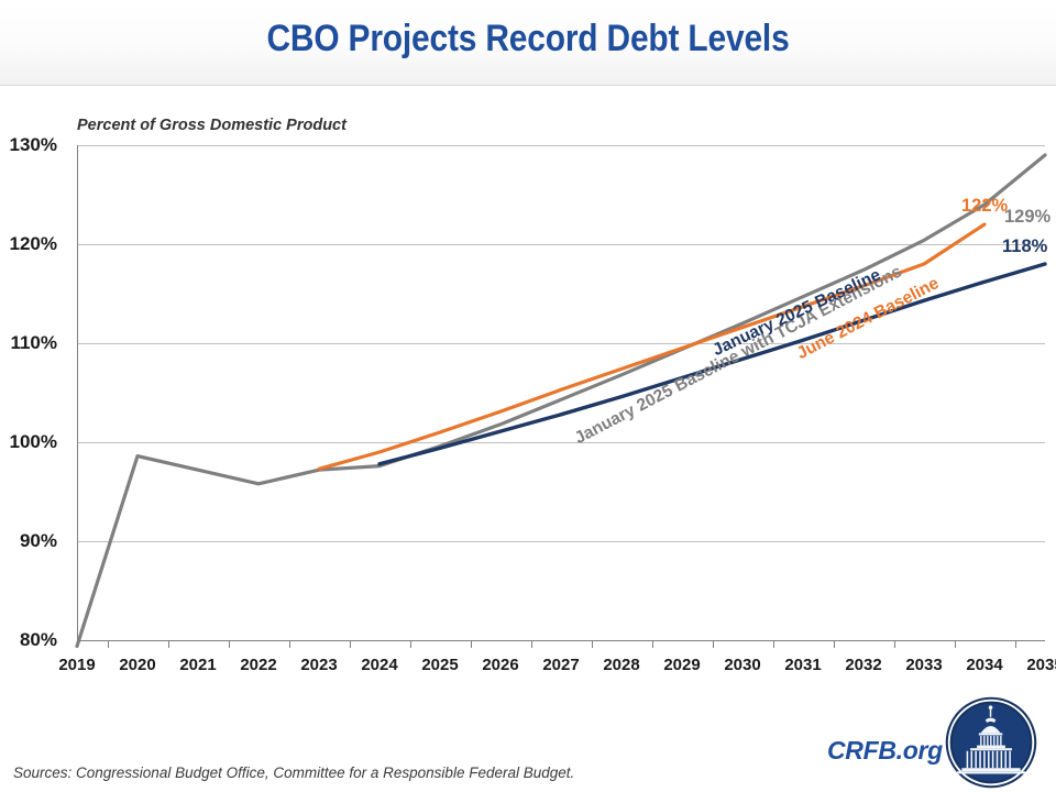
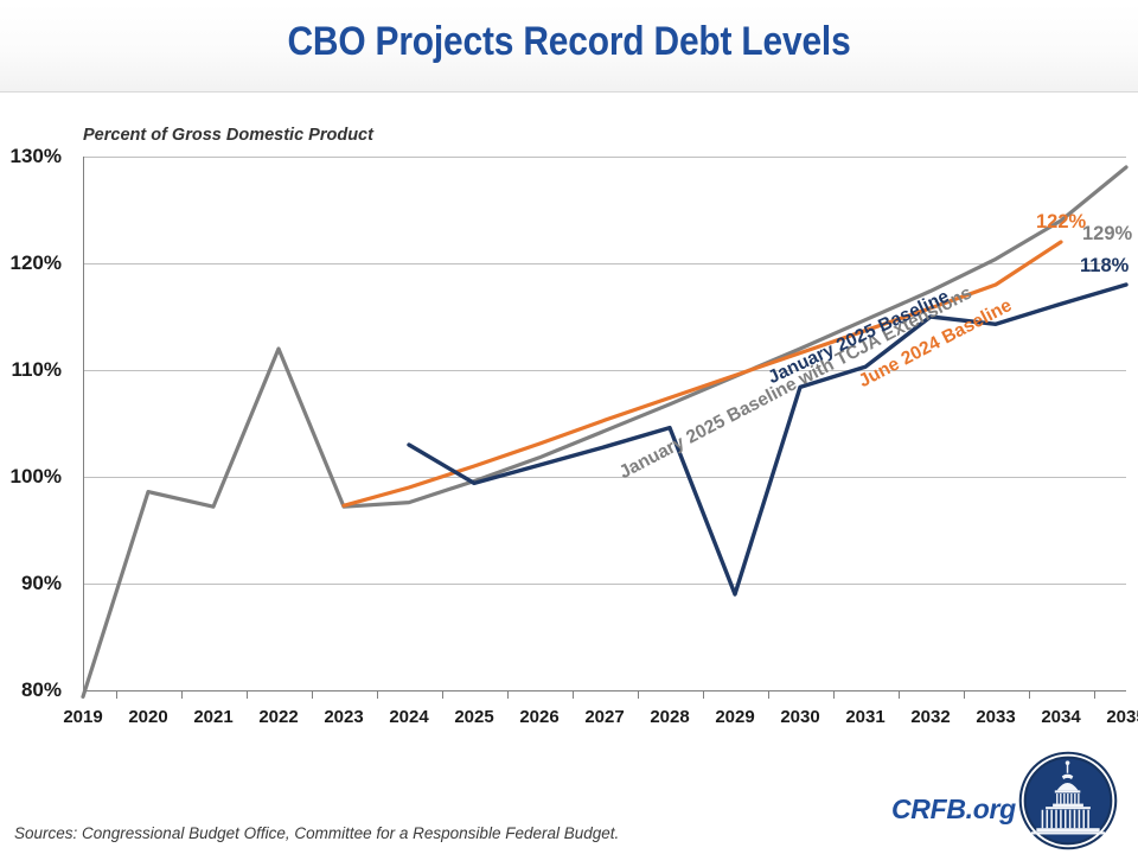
January 2025 Baseline with TCJA Extensions/2022: 96% -> 112%
January 2025 Baseline/2024: 98% -> 103%
January 2025 Baseline/2029: 106% -> 89%
January 2025 Baseline/2032: 112% -> 115%
